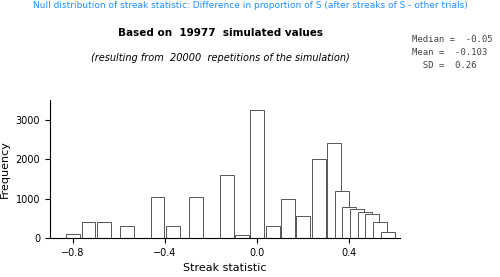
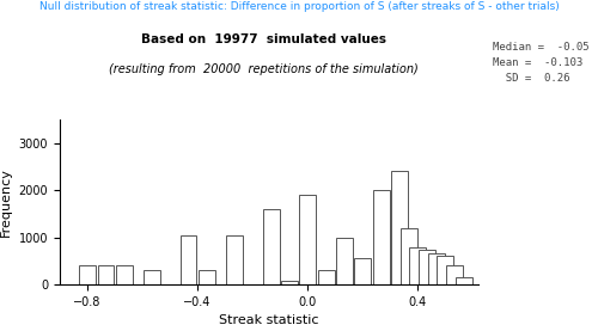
−0.8: 100 -> 400
0.0: 3250 -> 1900
